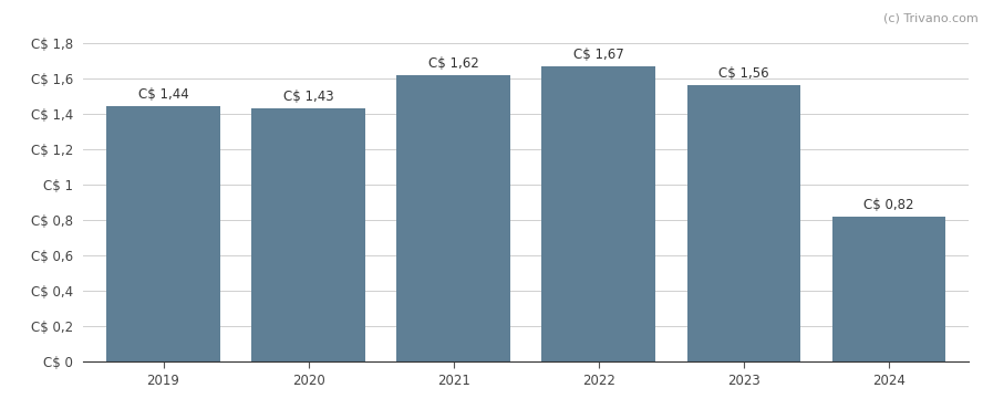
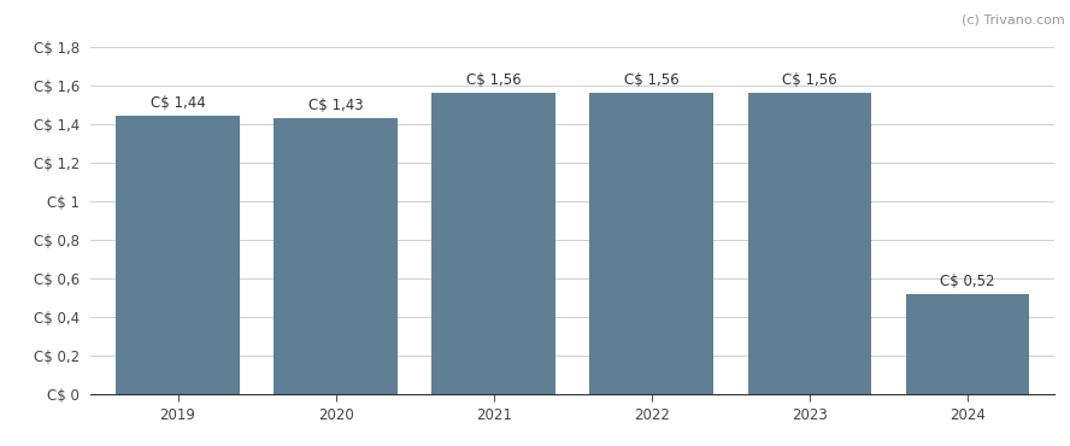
2021: 1,62 -> 1,56
2022: 1,67 -> 1,56
2024: 0,82 -> 0,52
